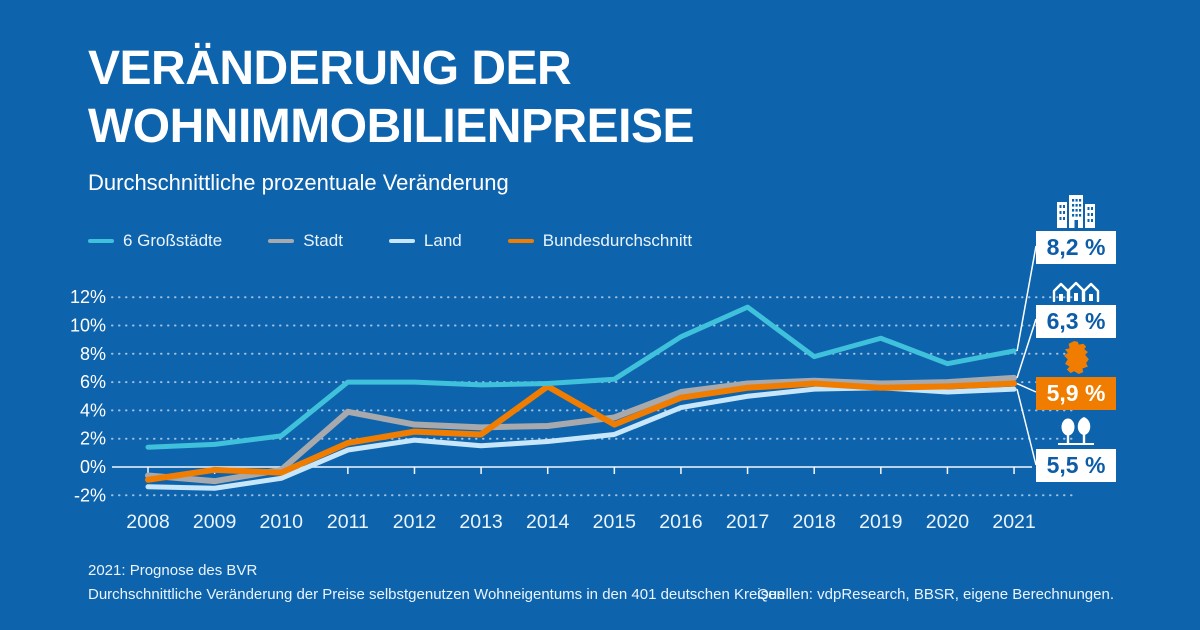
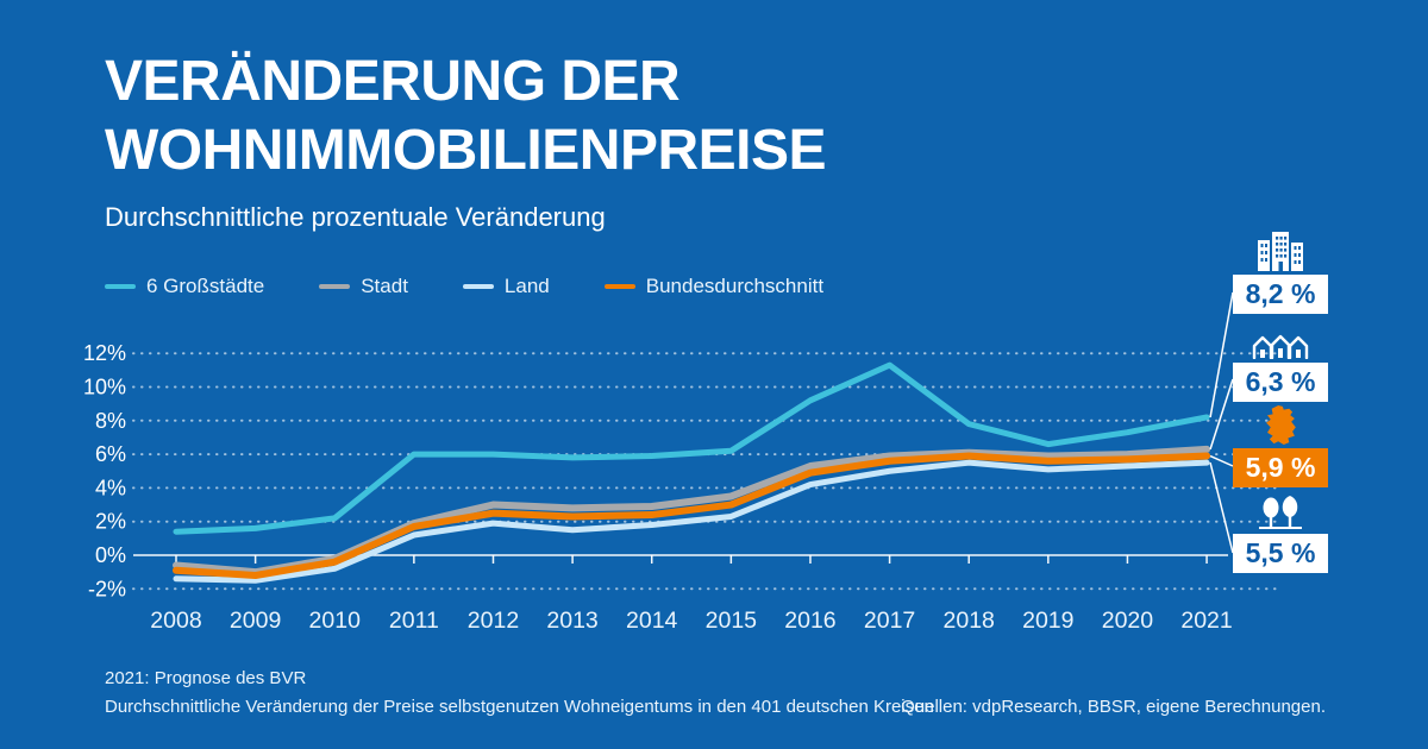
Bundesdurchschnitt/2009: -0.2% -> -1.2%
Stadt/2011: 3.9% -> 1.9%
Bundesdurchschnitt/2014: 5.7% -> 2.4%
6 Großstädte/2019: 9.1% -> 6.6%
Land/2019: 5.6% -> 5.1%
